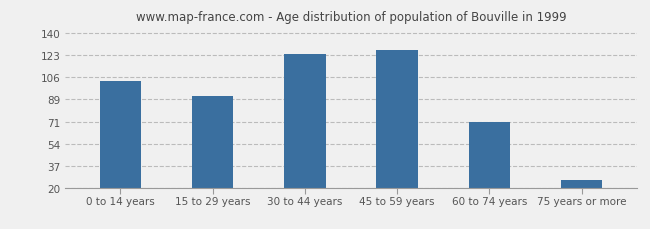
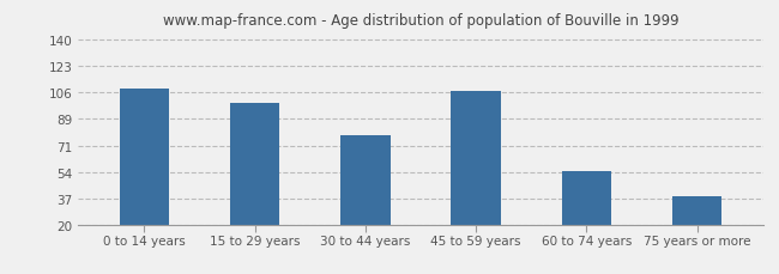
0 to 14 years: 103 -> 108
15 to 29 years: 91 -> 99
30 to 44 years: 124 -> 78
45 to 59 years: 127 -> 107
60 to 74 years: 71 -> 55
75 years or more: 26 -> 38
